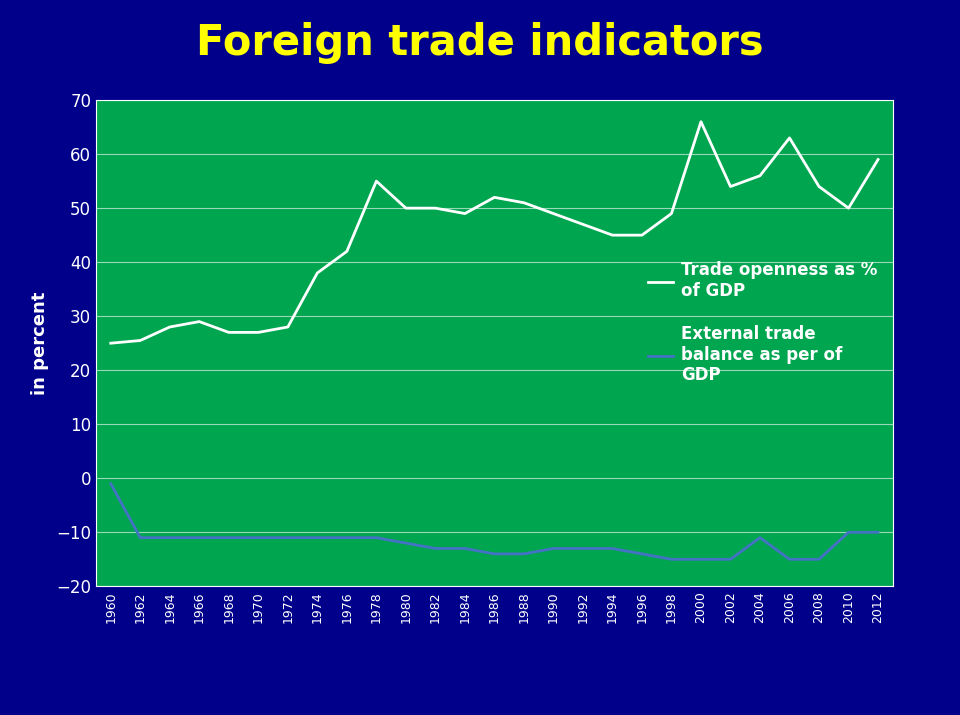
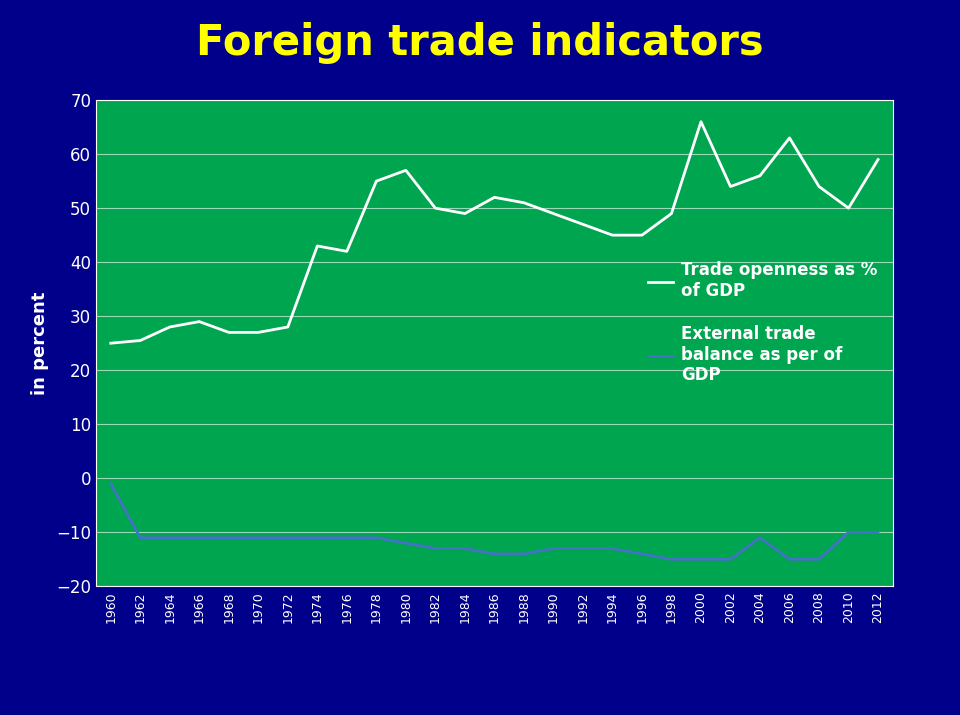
Trade openness as % of GDP/1974: 38.0 -> 43.0
Trade openness as % of GDP/1980: 50.0 -> 57.0
